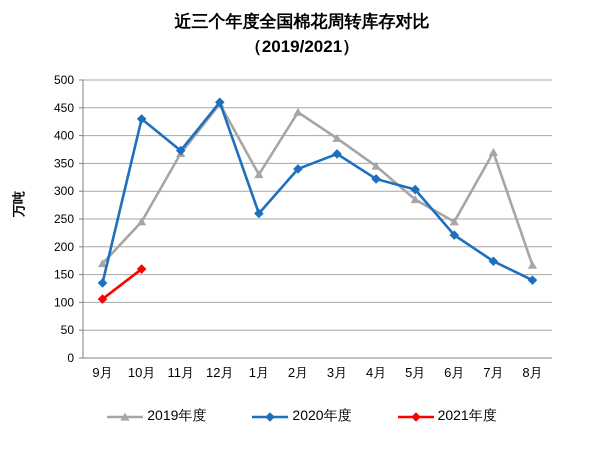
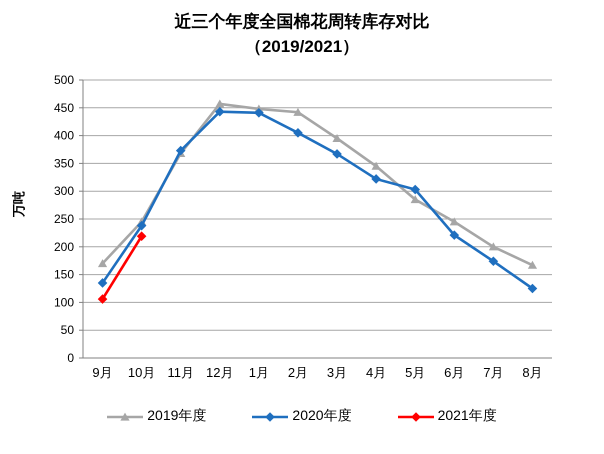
2020年度/10月: 430 -> 240
2021年度/10月: 160 -> 220
2020年度/12月: 460 -> 440
2019年度/1月: 330 -> 450
2020年度/1月: 260 -> 440
2020年度/2月: 340 -> 400
2019年度/7月: 370 -> 200
2020年度/8月: 140 -> 120
